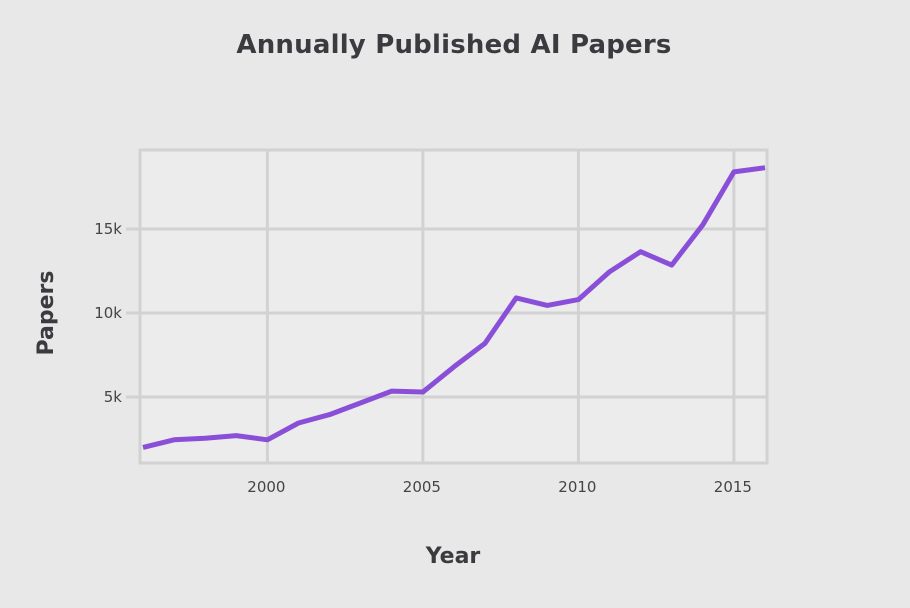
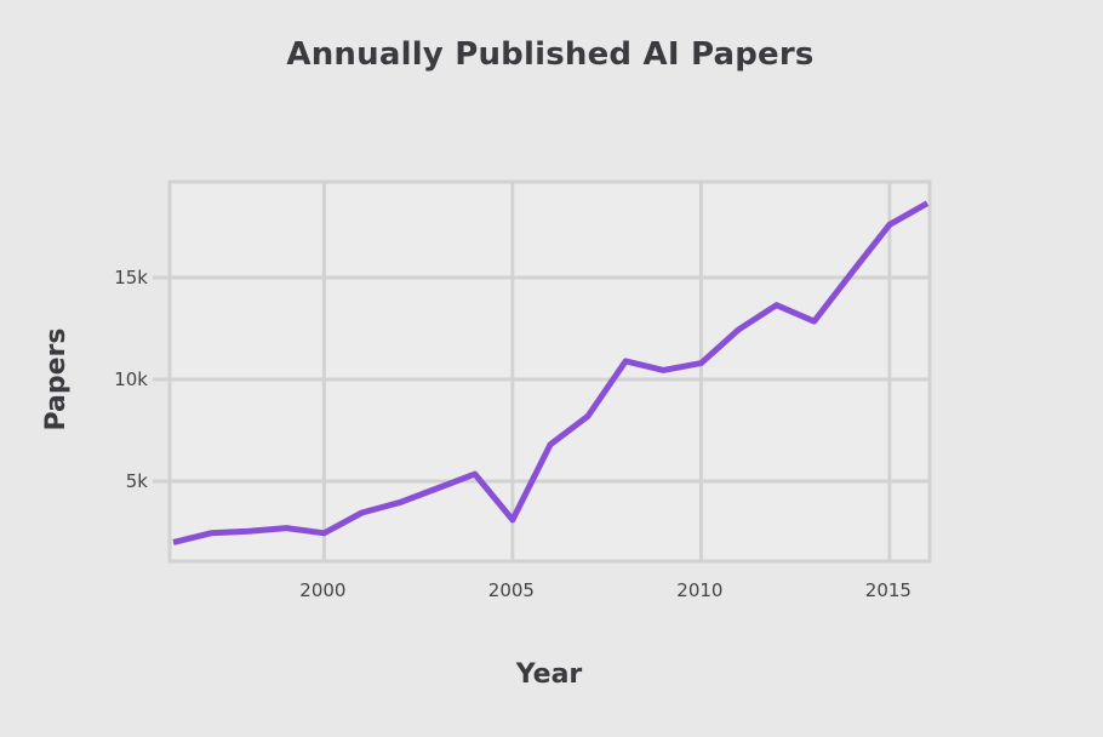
2005: 5.3k -> 3.1k
2015: 18.4k -> 17.6k
